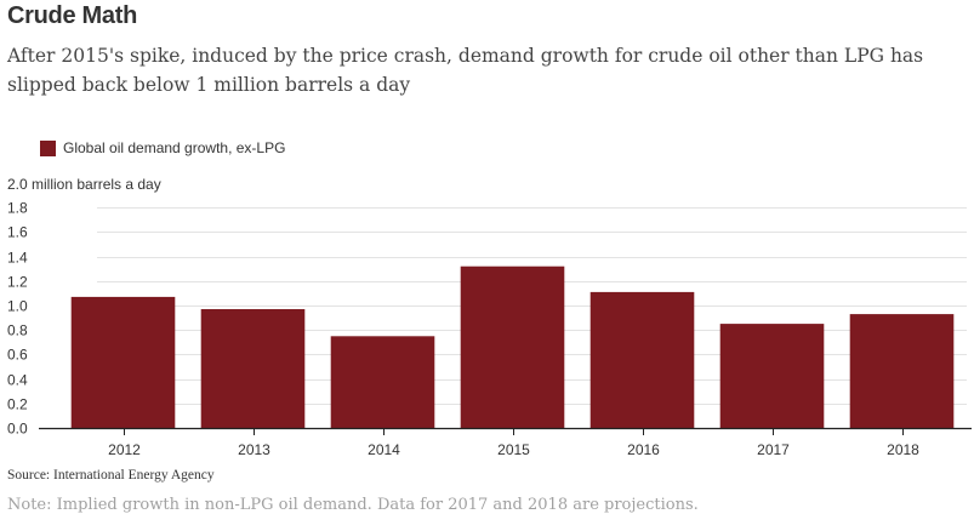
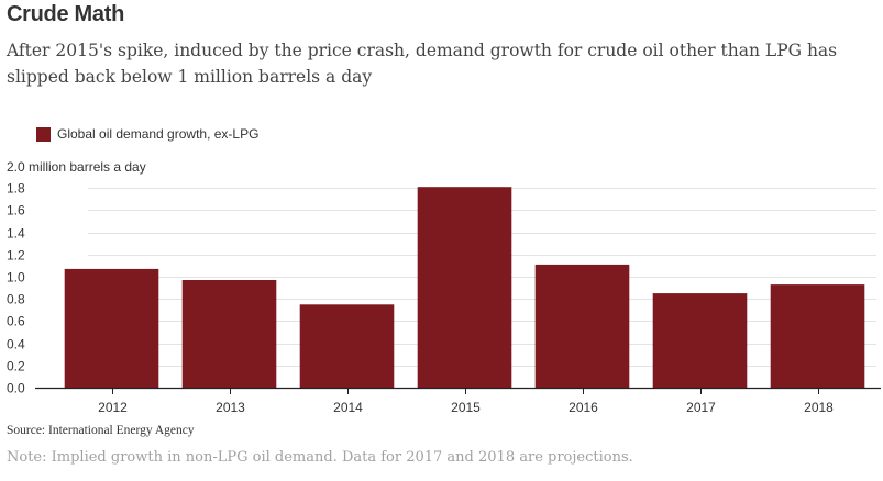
2015: 1.32 -> 1.81
